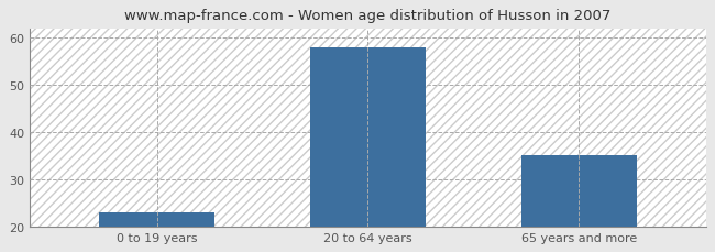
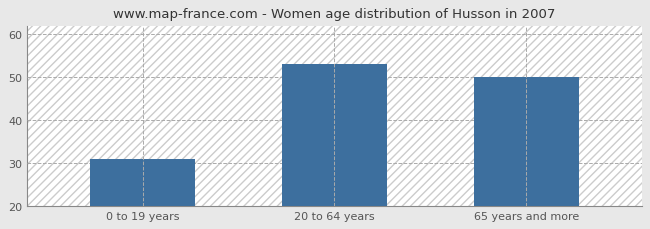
0 to 19 years: 23 -> 31
20 to 64 years: 58 -> 53
65 years and more: 35 -> 50
